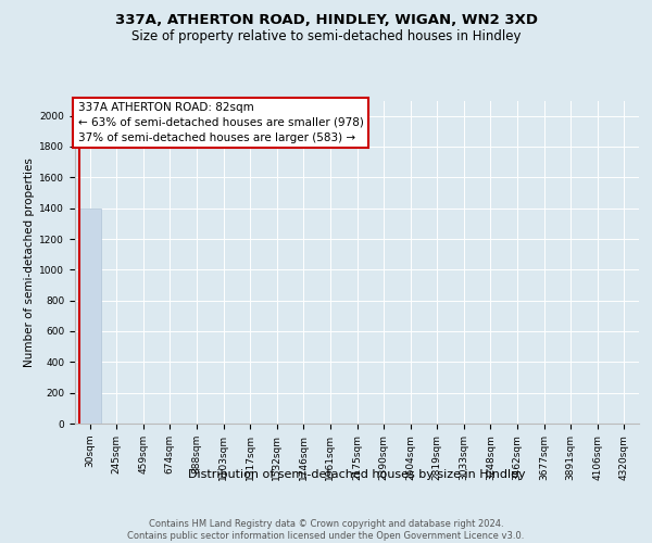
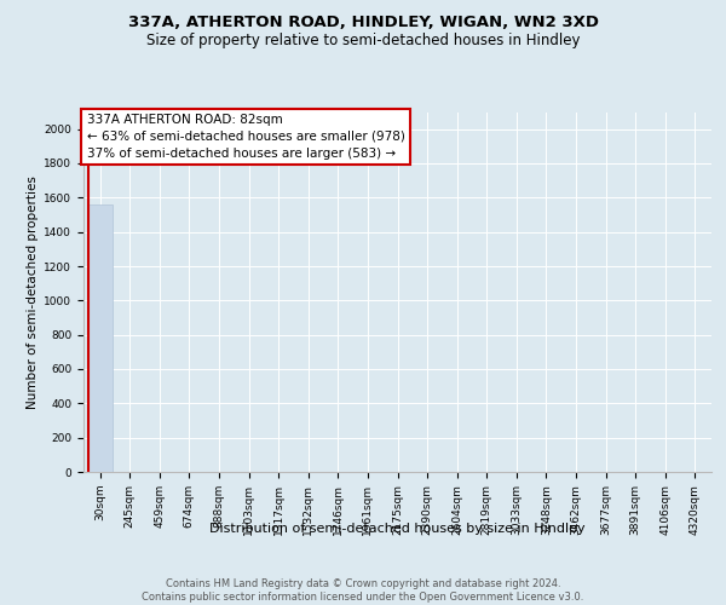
30sqm: 1400 -> 1560
